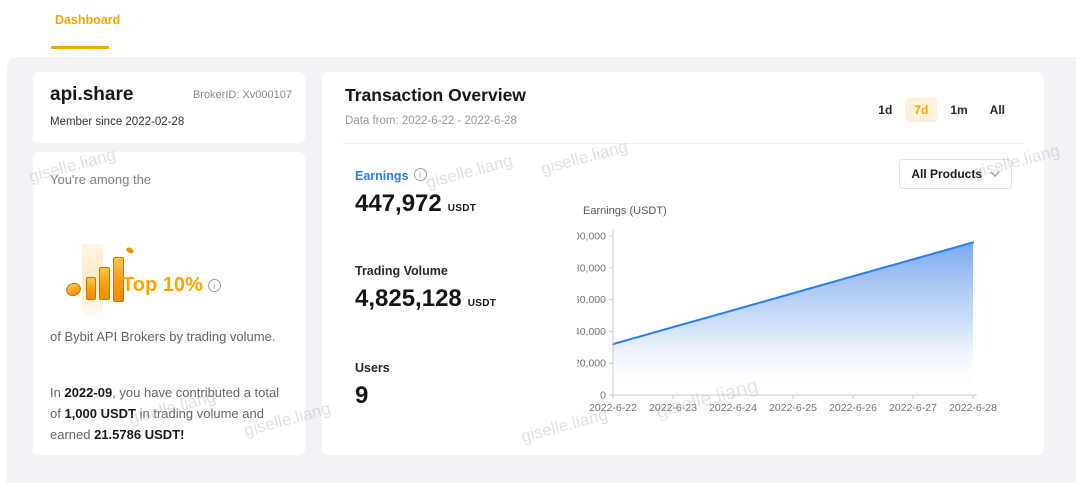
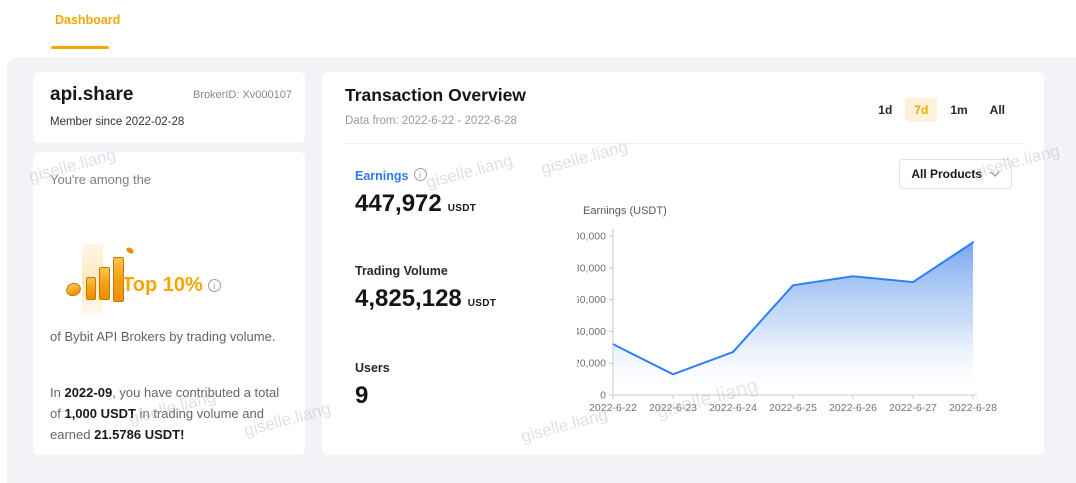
2022-6-23: 43000 -> 13000
2022-6-24: 53000 -> 27000
2022-6-25: 64000 -> 69000
2022-6-27: 85000 -> 71000
